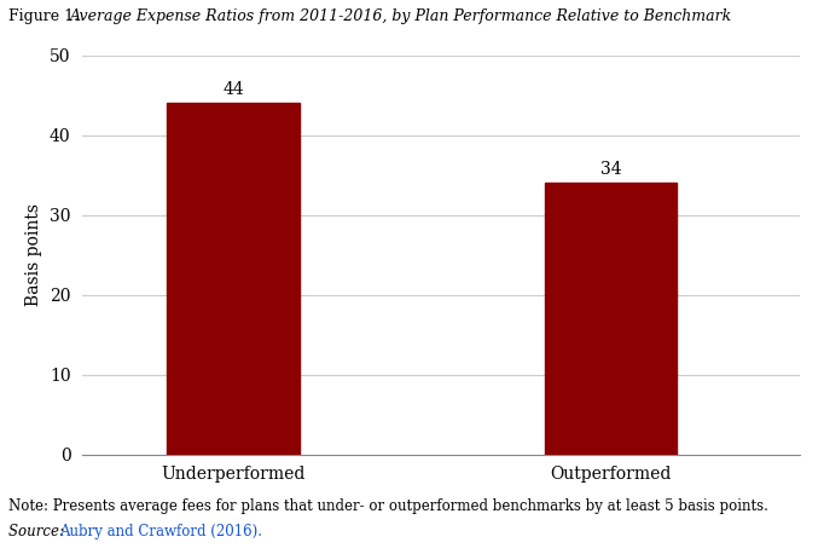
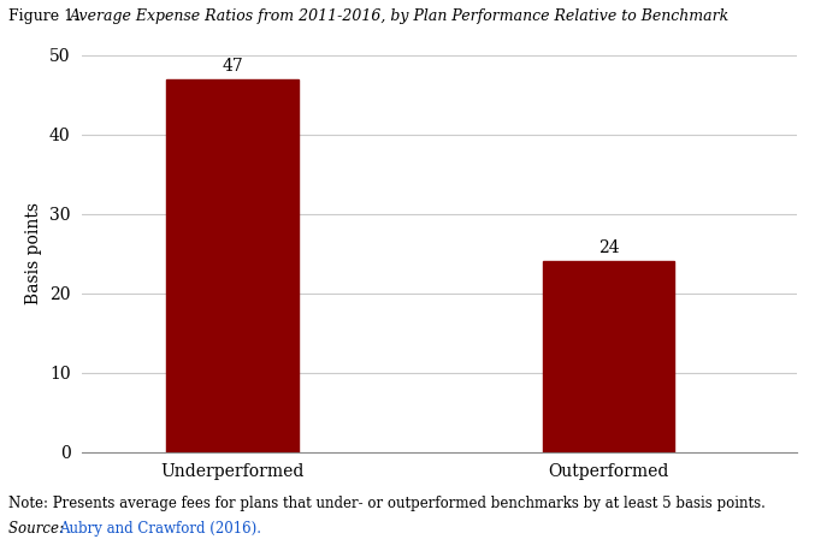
Underperformed: 44 -> 47
Outperformed: 34 -> 24
